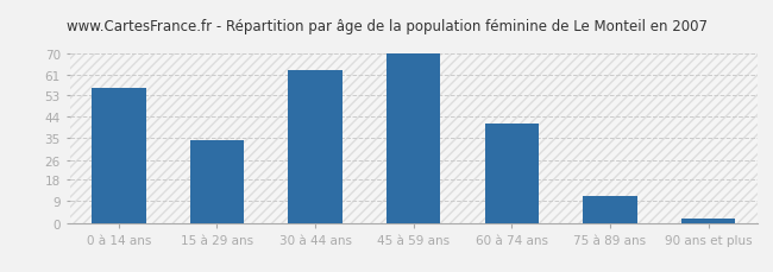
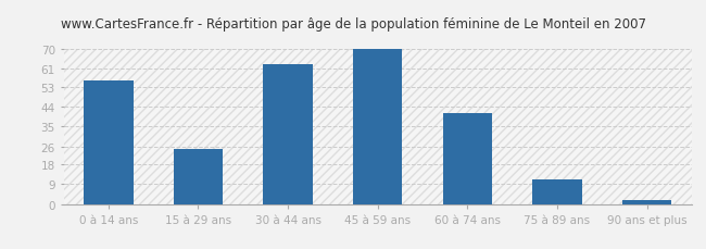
15 à 29 ans: 34 -> 25
